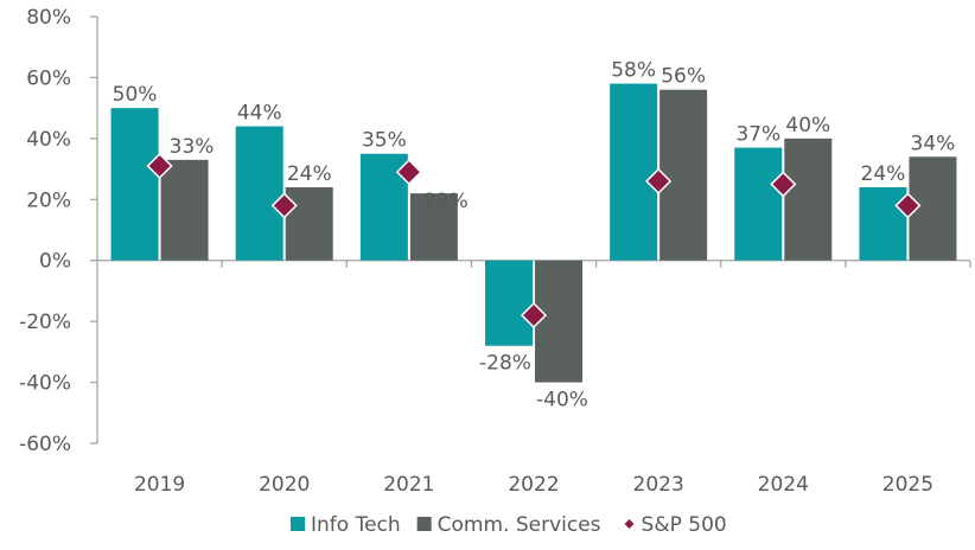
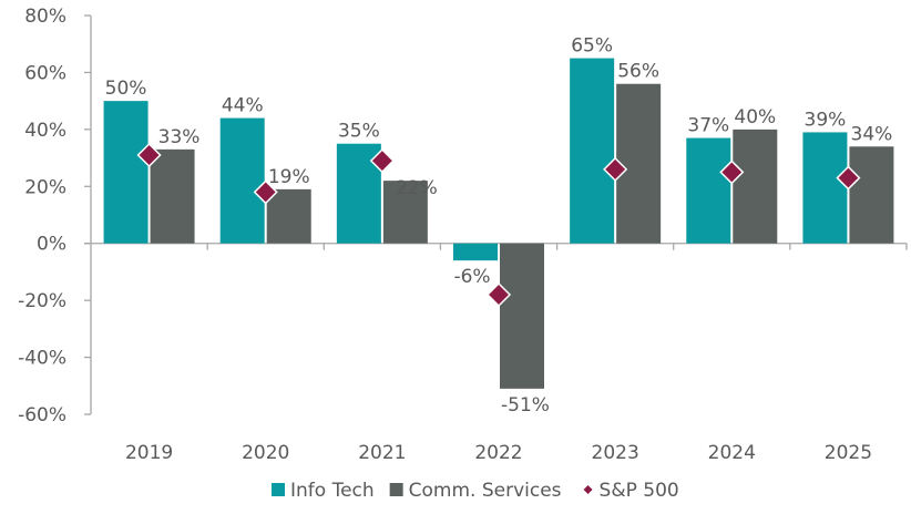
Comm. Services/2020: 24% -> 19%
Info Tech/2022: -28% -> -6%
Comm. Services/2022: -40% -> -51%
Info Tech/2023: 58% -> 65%
Info Tech/2025: 24% -> 39%
S&P 500/2025: 18% -> 23%
